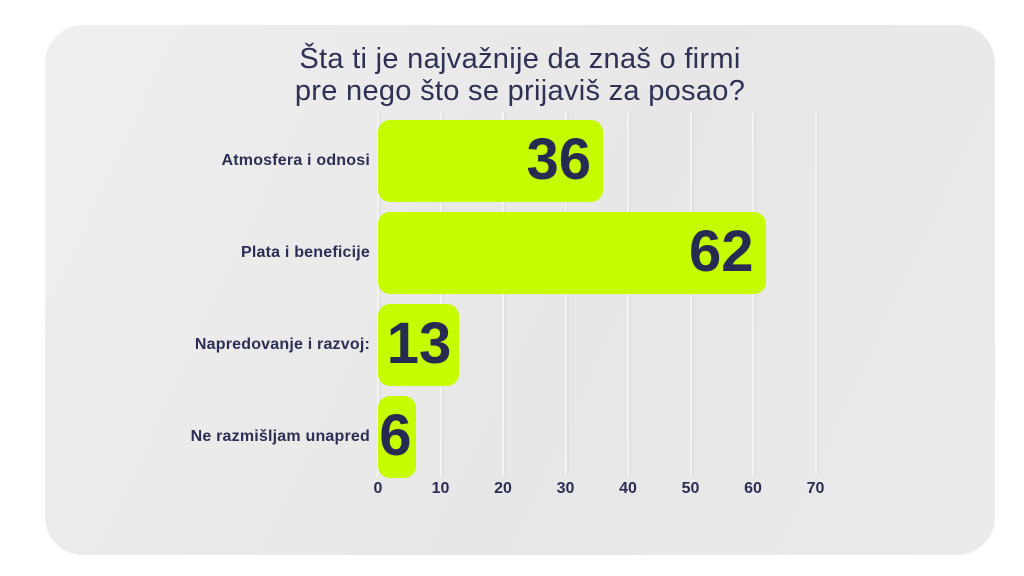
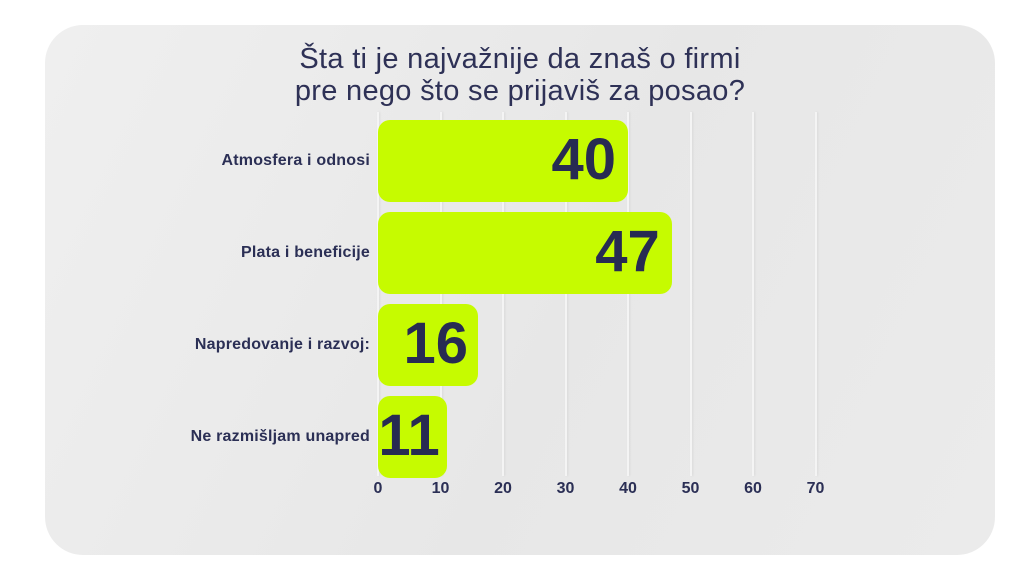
Atmosfera i odnosi: 36 -> 40
Plata i beneficije: 62 -> 47
Napredovanje i razvoj:: 13 -> 16
Ne razmišljam unapred: 6 -> 11
